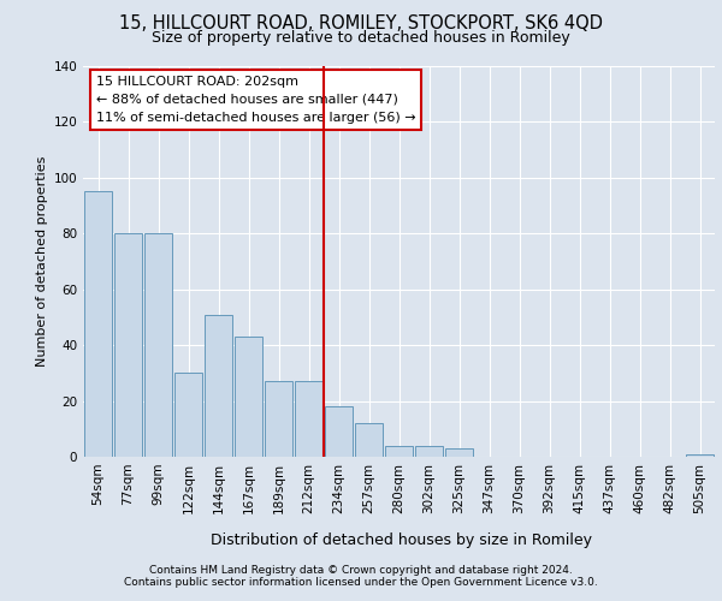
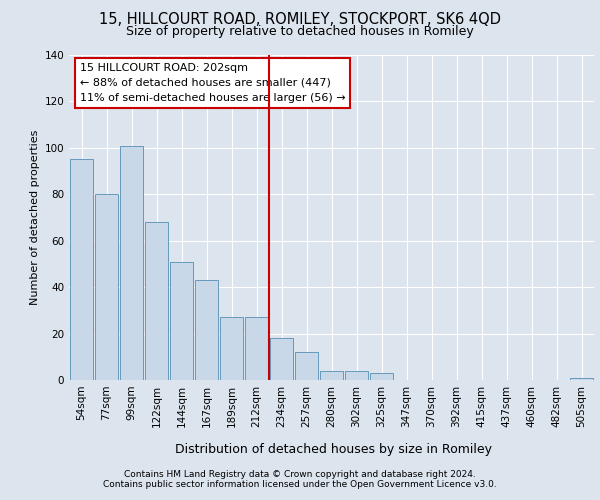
99sqm: 80 -> 101
122sqm: 30 -> 68
